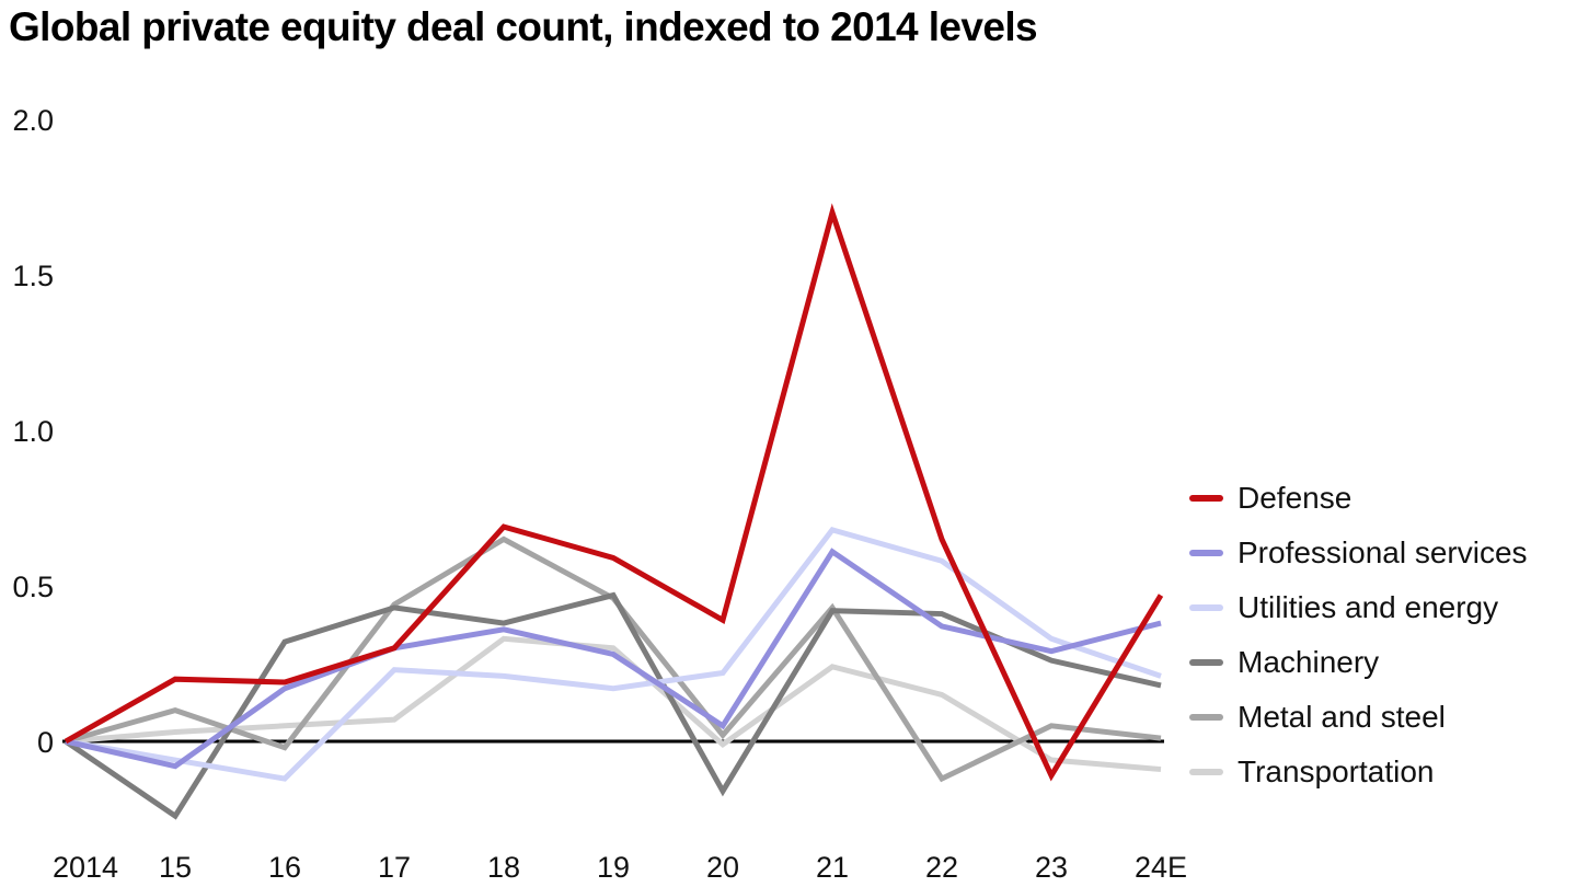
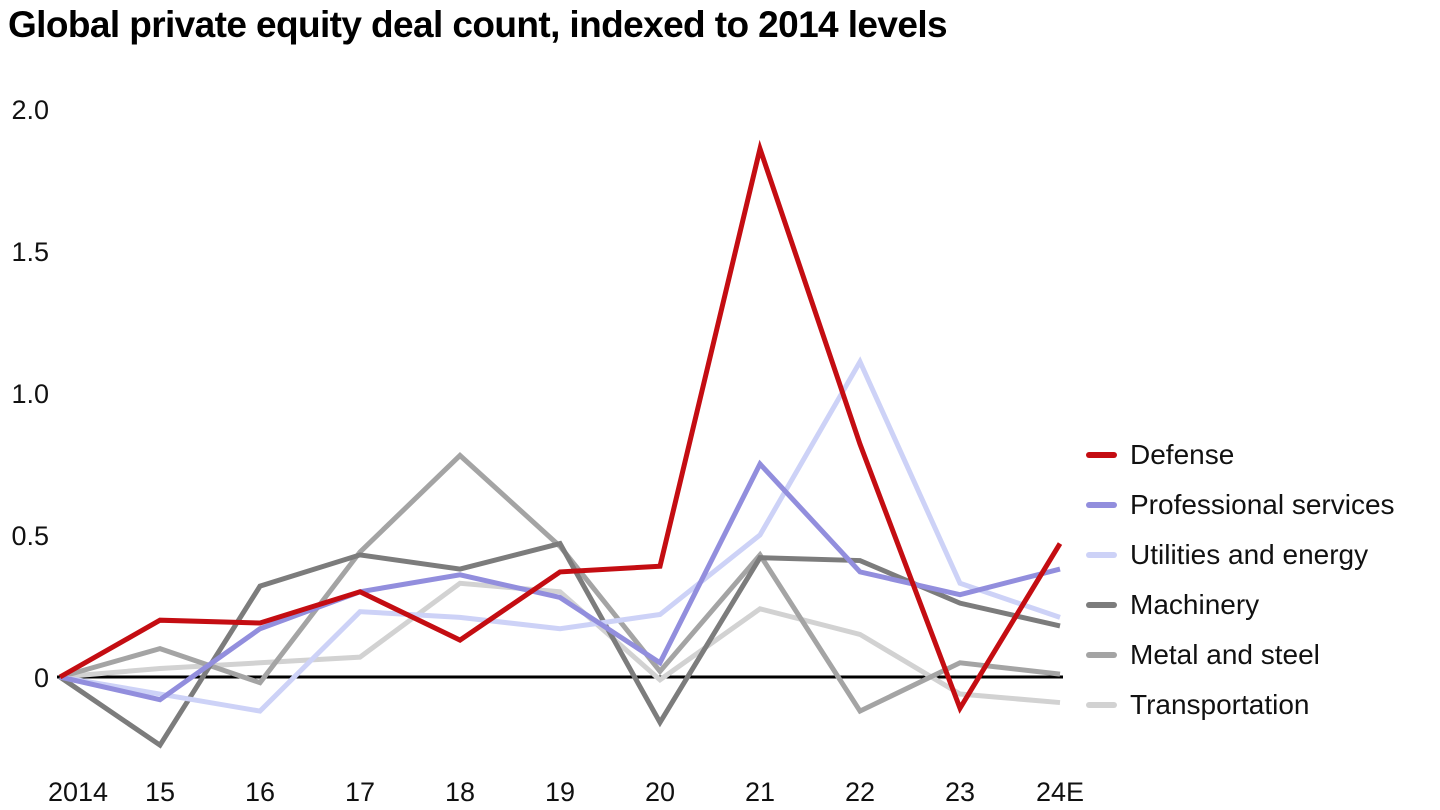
Defense/18: 0.69 -> 0.13
Metal and steel/18: 0.65 -> 0.78
Defense/19: 0.59 -> 0.37
Defense/21: 1.70 -> 1.86
Professional services/21: 0.61 -> 0.75
Utilities and energy/21: 0.68 -> 0.50
Defense/22: 0.65 -> 0.82
Utilities and energy/22: 0.58 -> 1.11
